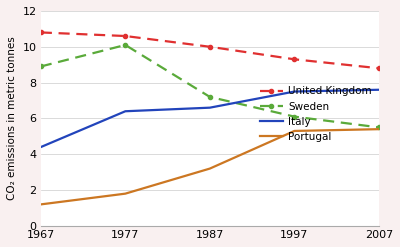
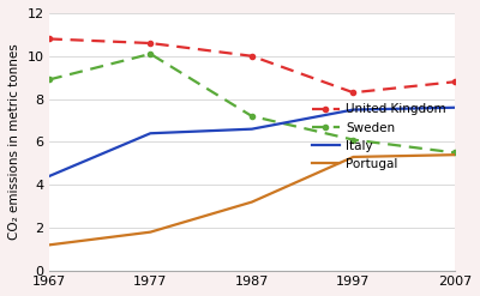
United Kingdom/1997: 9.3 -> 8.3
